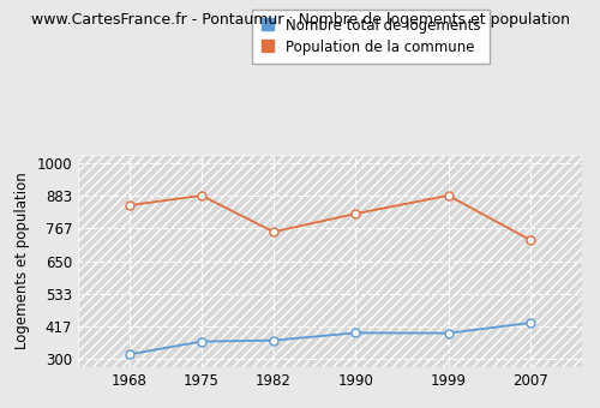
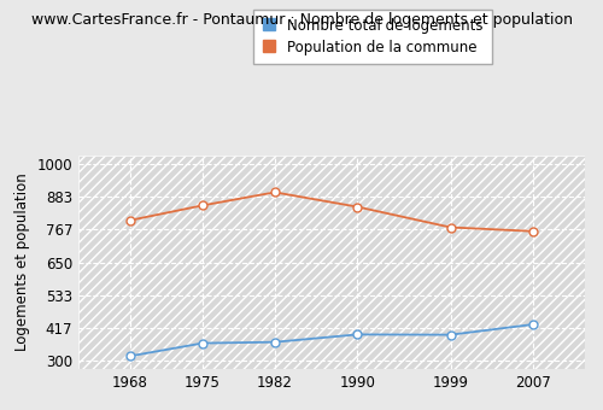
Population de la commune/1968: 850 -> 800
Population de la commune/1975: 885 -> 853
Population de la commune/1982: 755 -> 900
Population de la commune/1990: 820 -> 848
Population de la commune/1999: 885 -> 775
Population de la commune/2007: 725 -> 761
